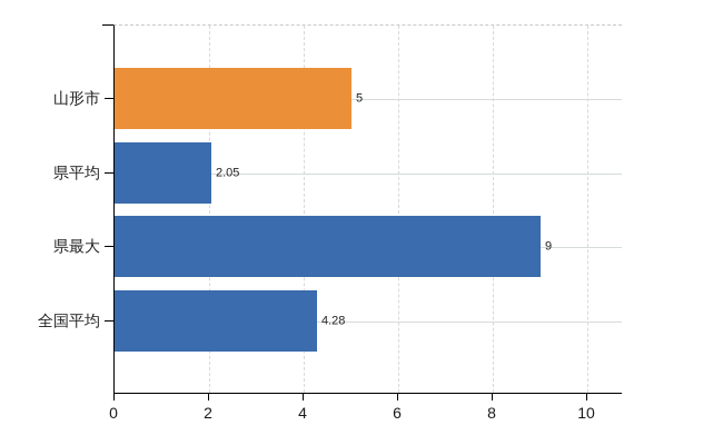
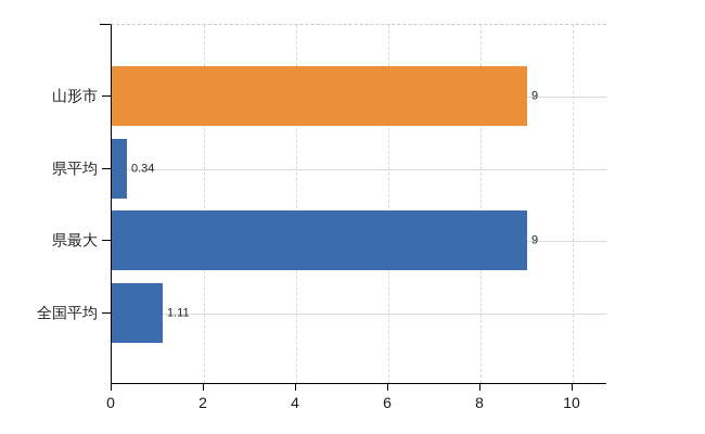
山形市: 5 -> 9
県平均: 2.05 -> 0.34
全国平均: 4.28 -> 1.11
